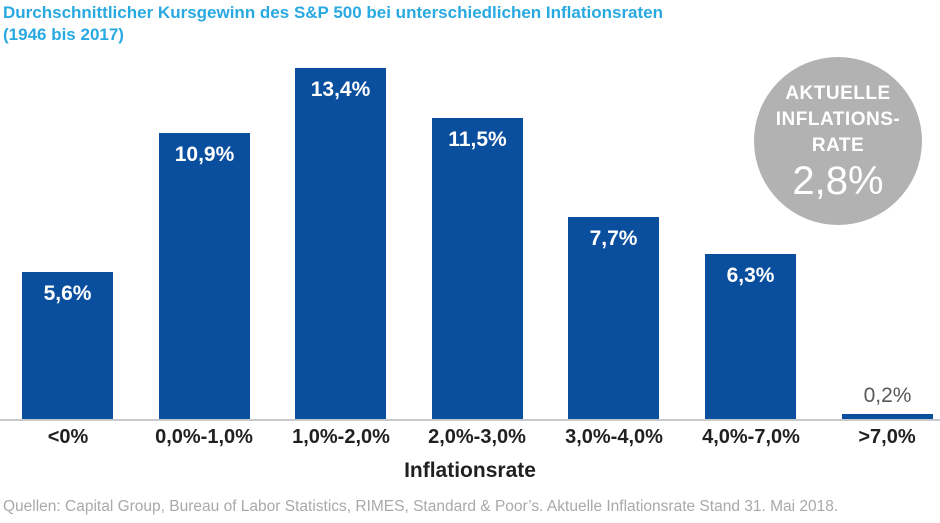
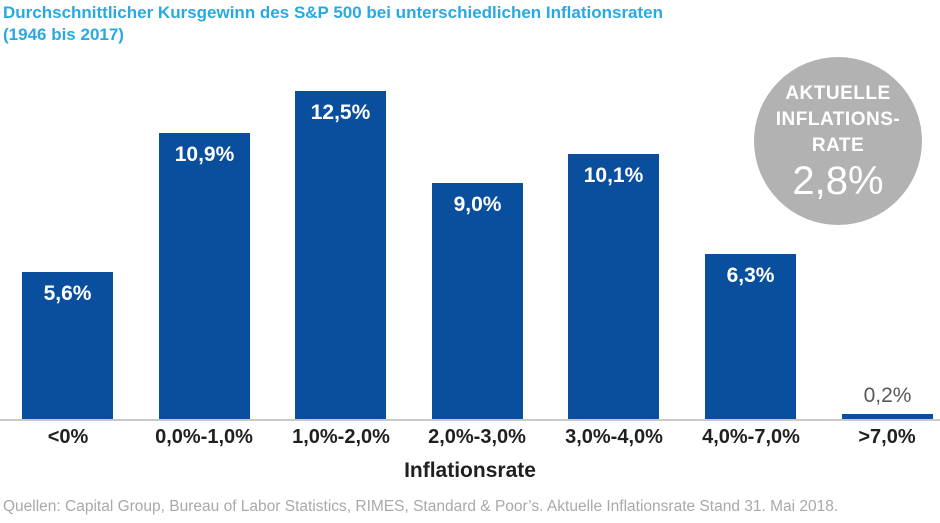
1,0%-2,0%: 13,4% -> 12,5%
2,0%-3,0%: 11,5% -> 9,0%
3,0%-4,0%: 7,7% -> 10,1%
